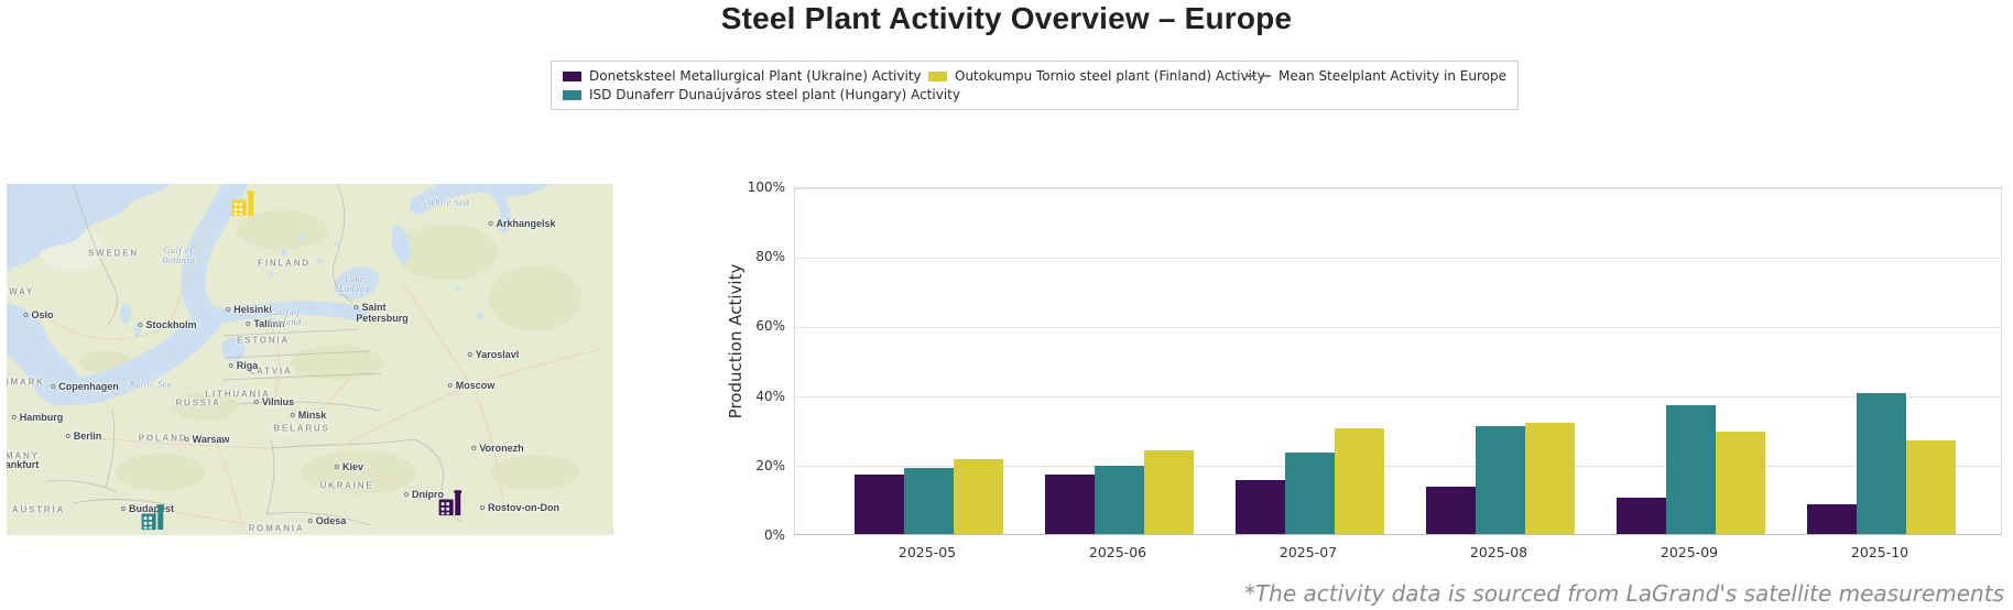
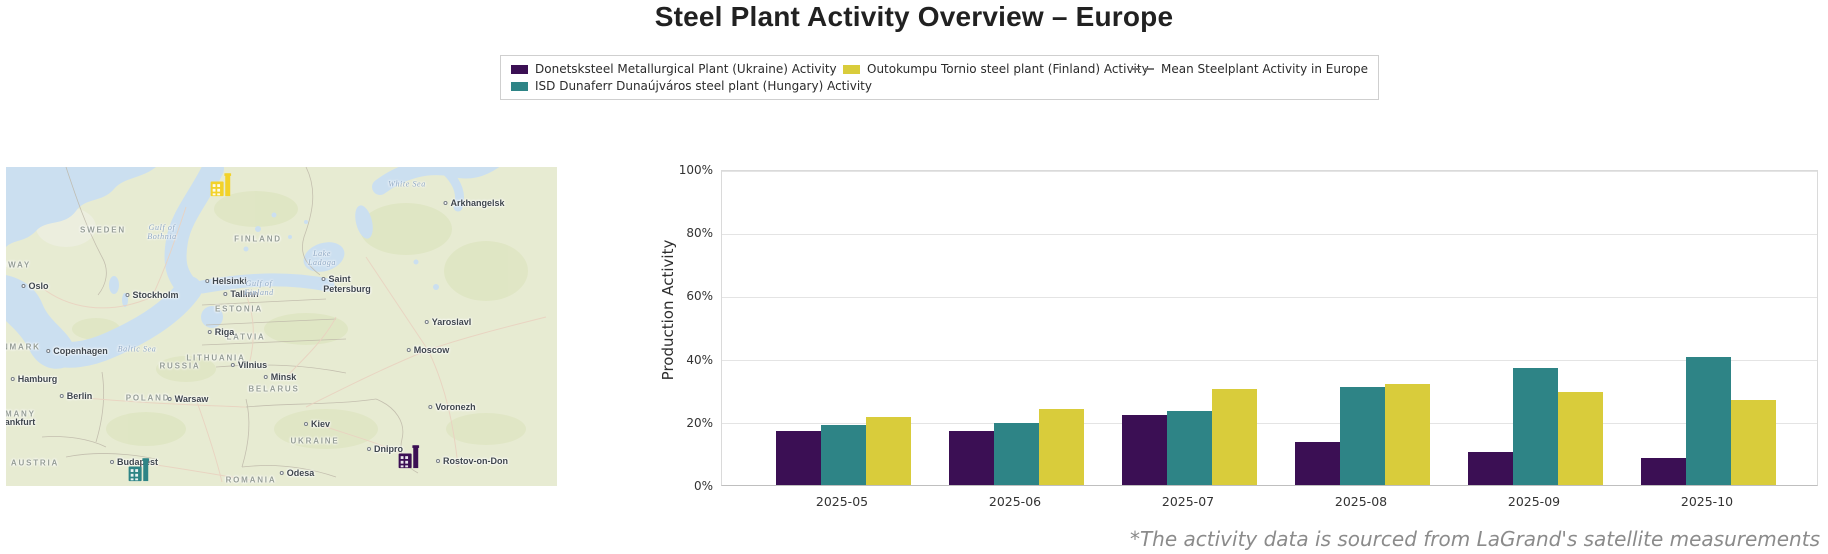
Donetsksteel Metallurgical Plant (Ukraine) Activity/2025-07: 16% -> 22%
